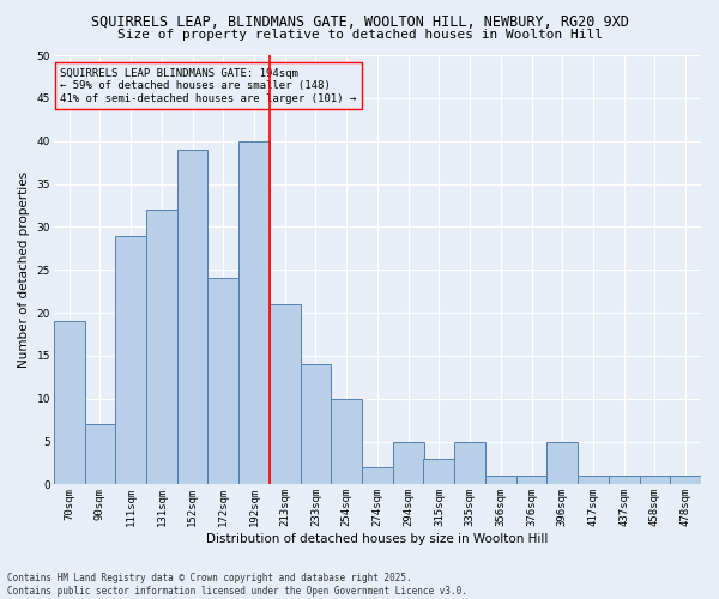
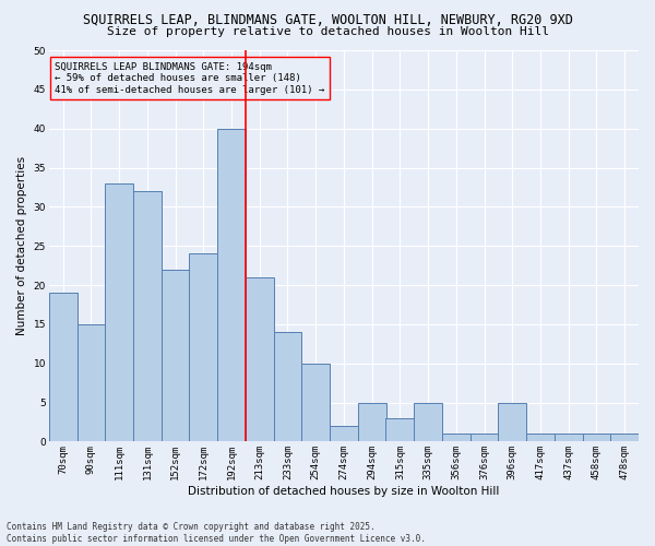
90sqm: 7 -> 15
111sqm: 29 -> 33
152sqm: 39 -> 22
